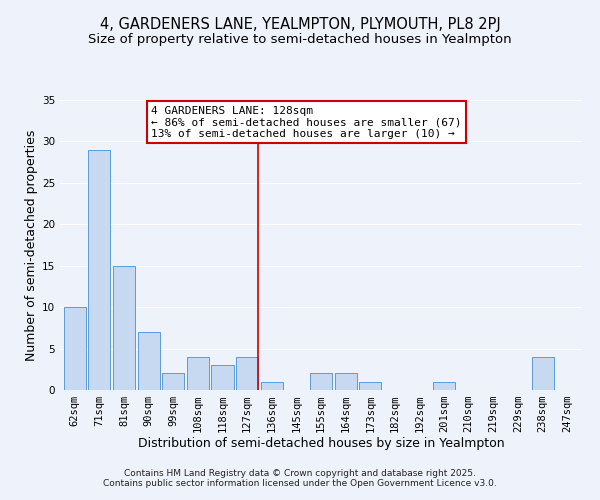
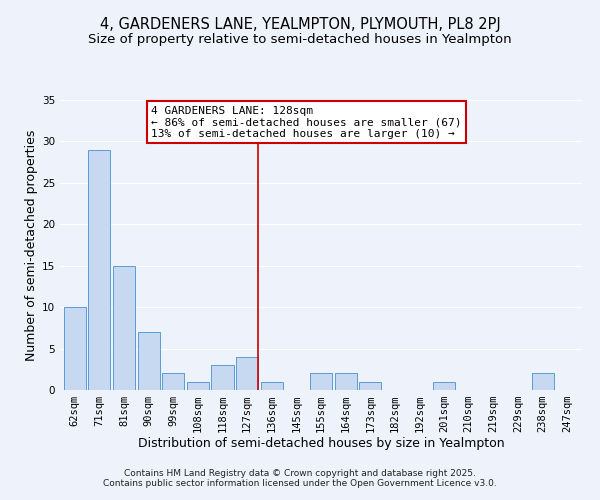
108sqm: 4 -> 1
238sqm: 4 -> 2
